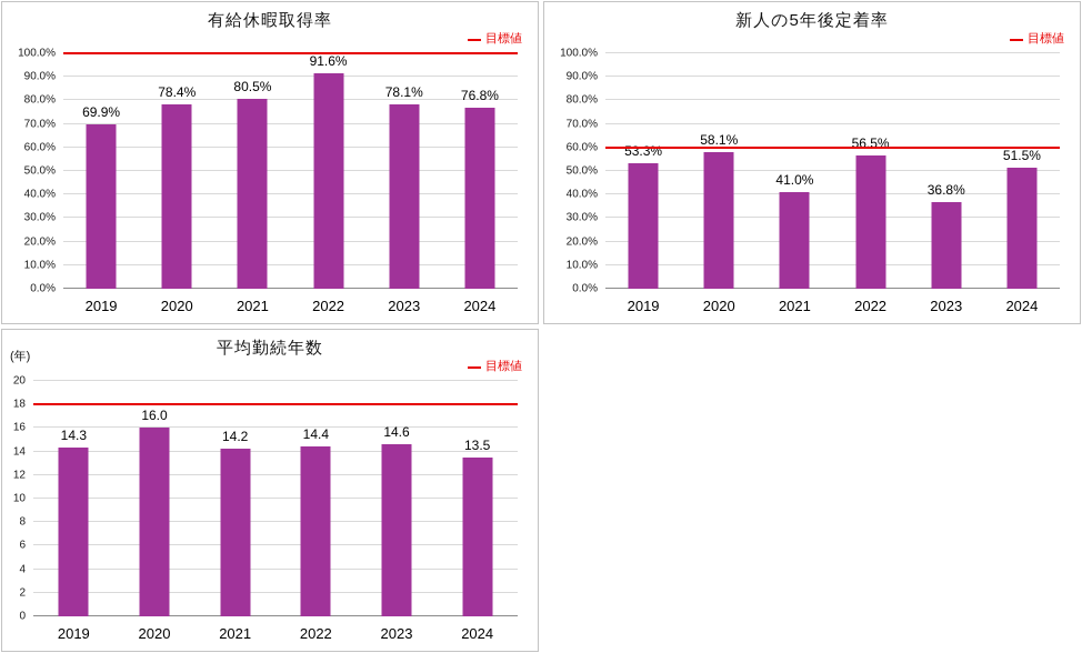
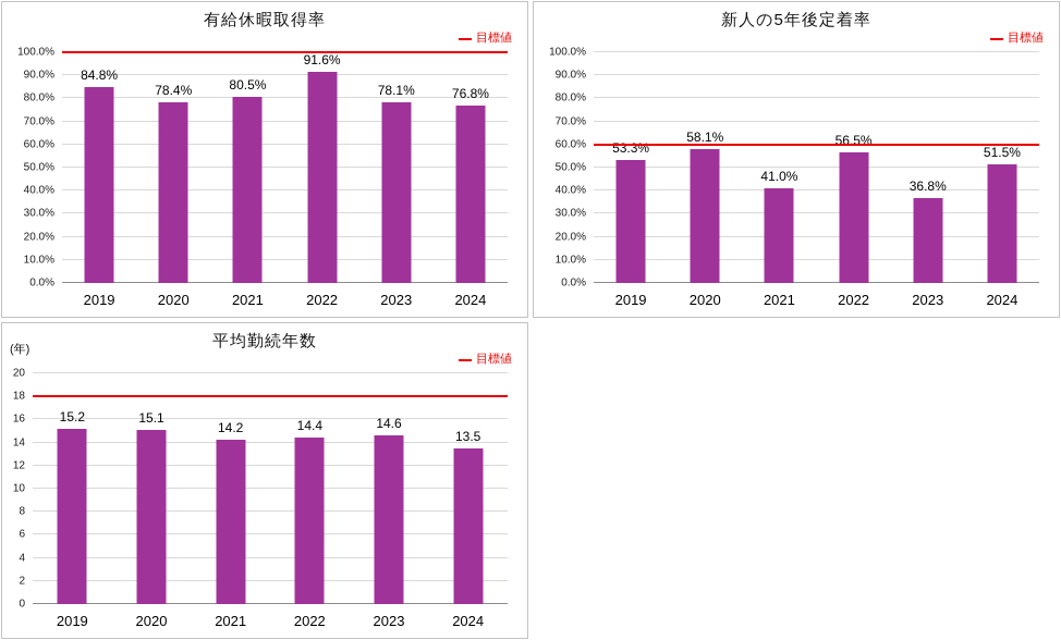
有給休暇取得率/2019: 69.9% -> 84.8%
平均勤続年数/2019: 14.3 -> 15.2
平均勤続年数/2020: 16.0 -> 15.1
